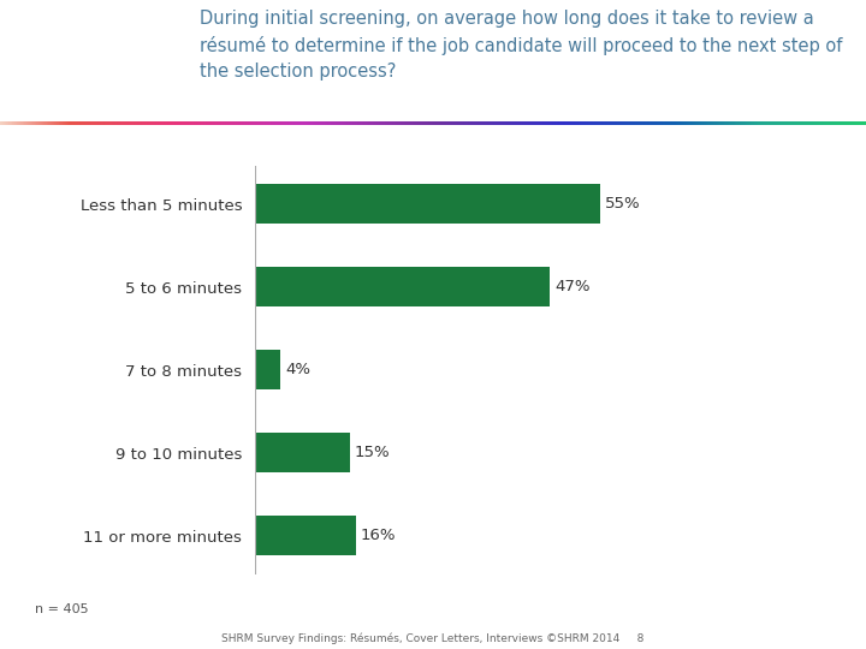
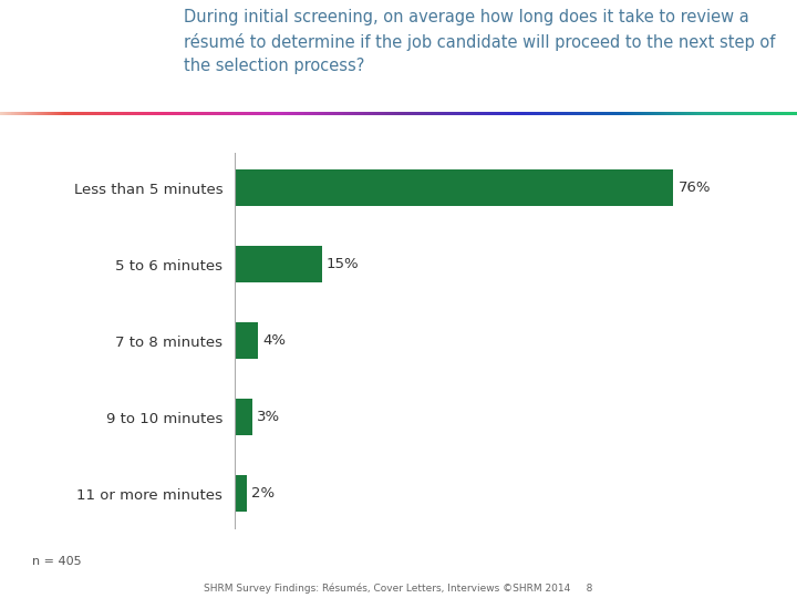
Less than 5 minutes: 55% -> 76%
5 to 6 minutes: 47% -> 15%
9 to 10 minutes: 15% -> 3%
11 or more minutes: 16% -> 2%
